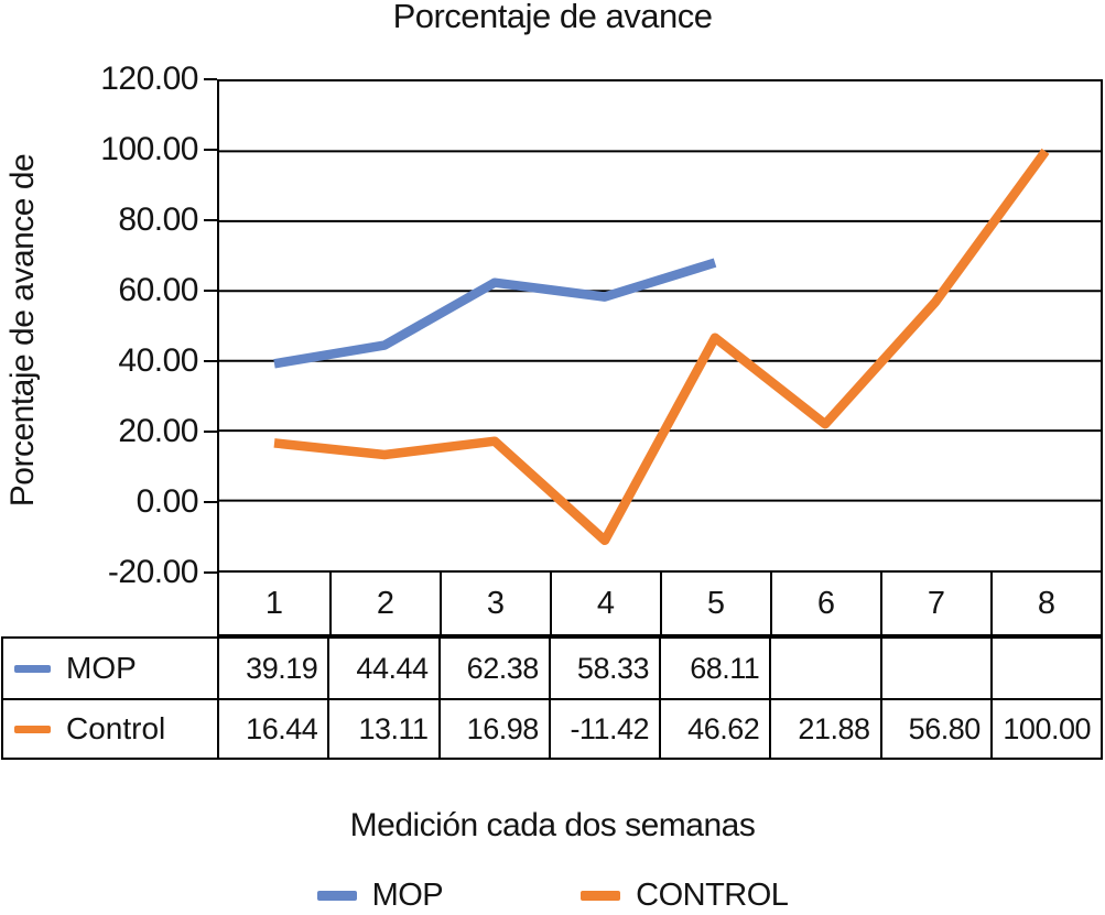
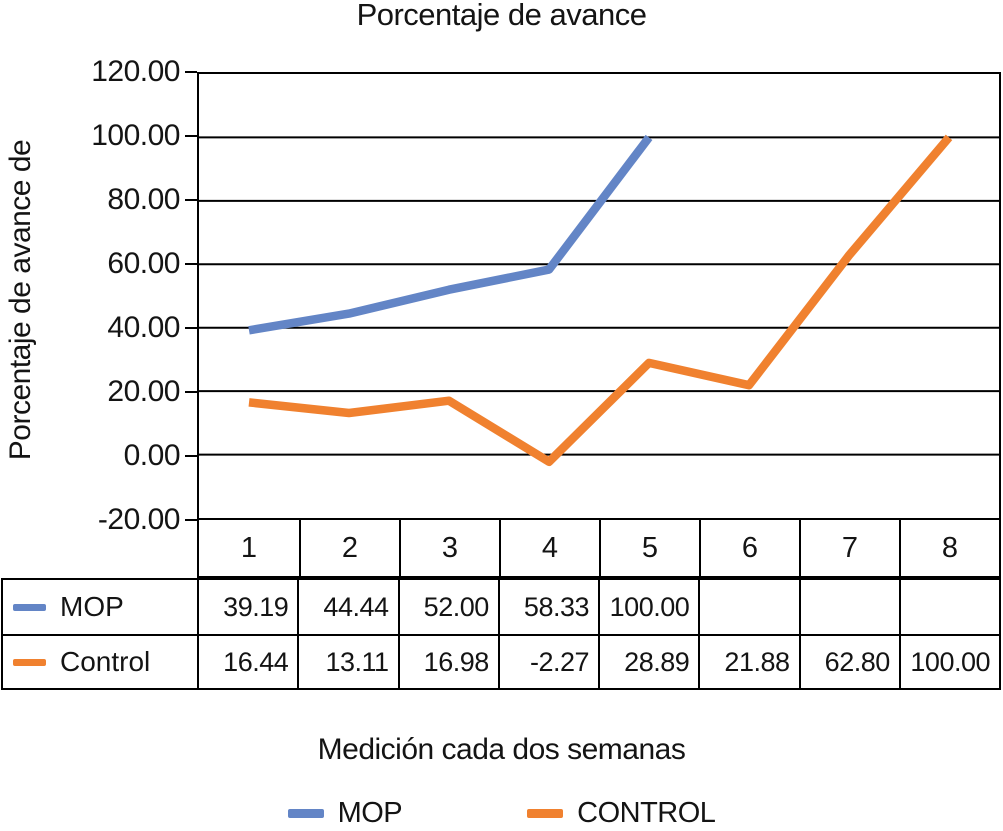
MOP/3: 62.38 -> 52.00
CONTROL/4: -11.42 -> -2.27
MOP/5: 68.11 -> 100.00
CONTROL/5: 46.62 -> 28.89
CONTROL/7: 56.80 -> 62.80
